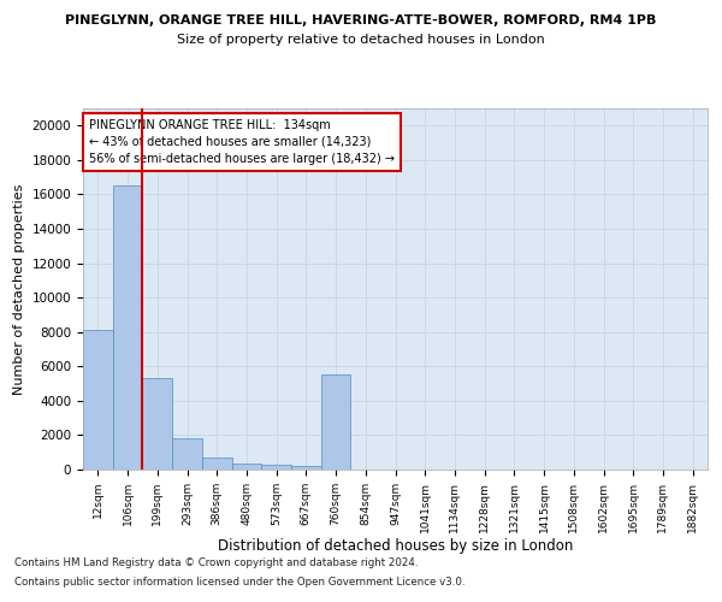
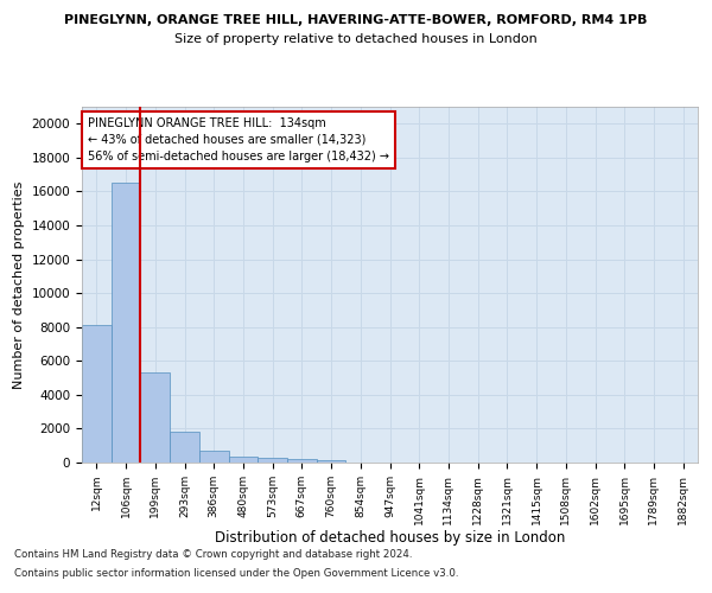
760sqm: 5500 -> 200
